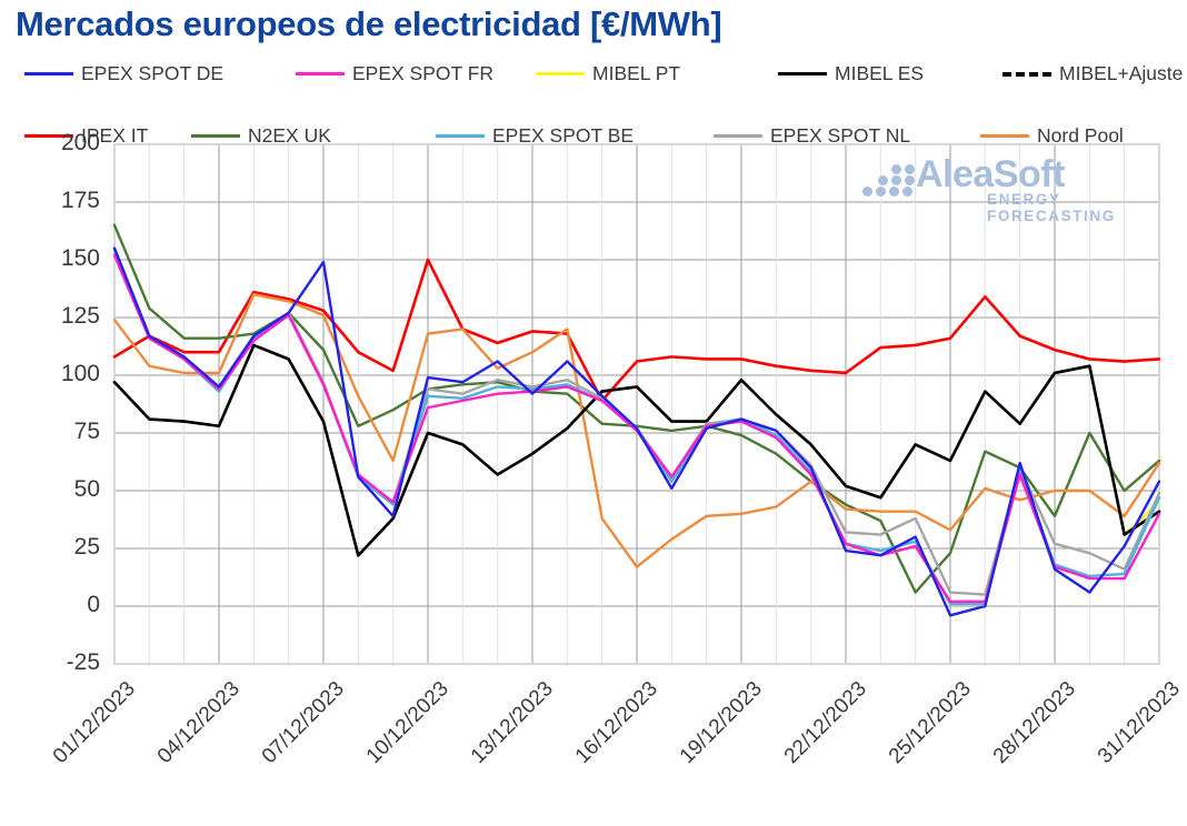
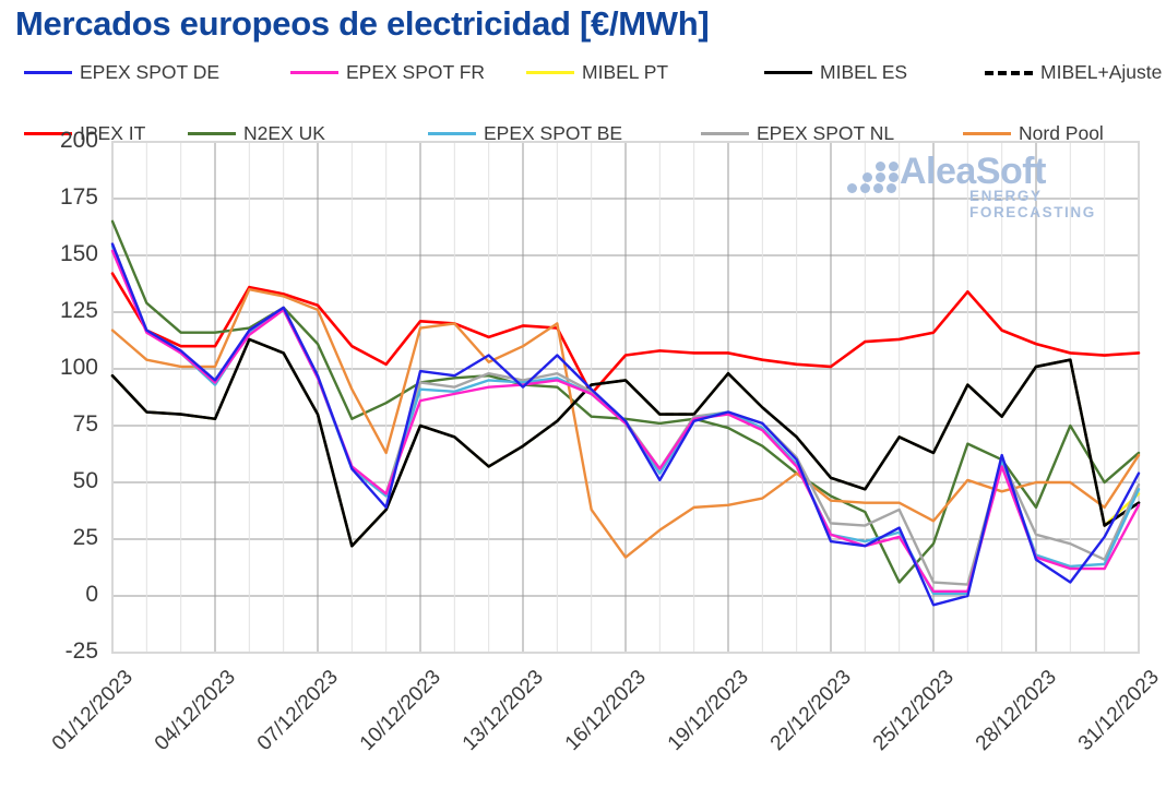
IPEX IT/01/12/2023: 108 -> 142
Nord Pool/01/12/2023: 124 -> 117
EPEX SPOT DE/07/12/2023: 149 -> 97
IPEX IT/10/12/2023: 150 -> 121
